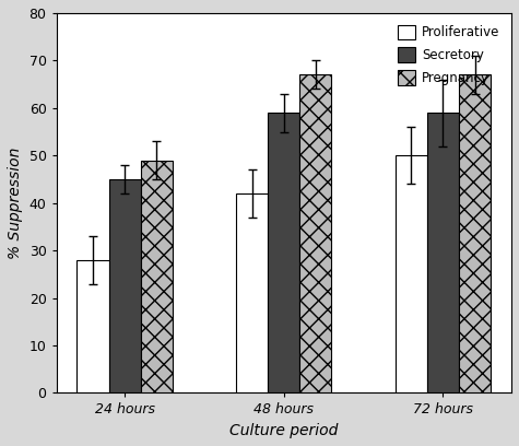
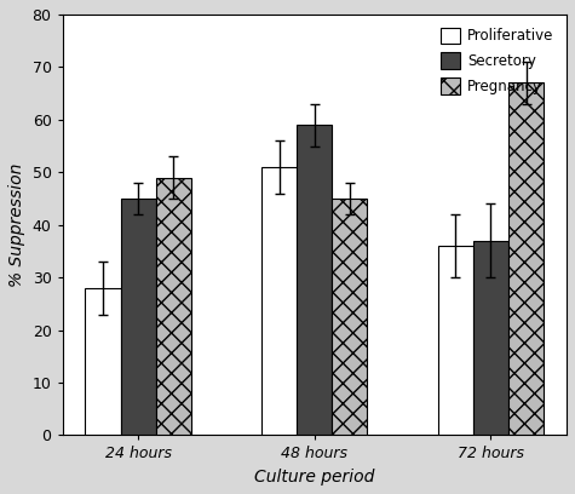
Proliferative/48 hours: 42 -> 51
Pregnancy/48 hours: 67 -> 45
Proliferative/72 hours: 50 -> 36
Secretory/72 hours: 59 -> 37
